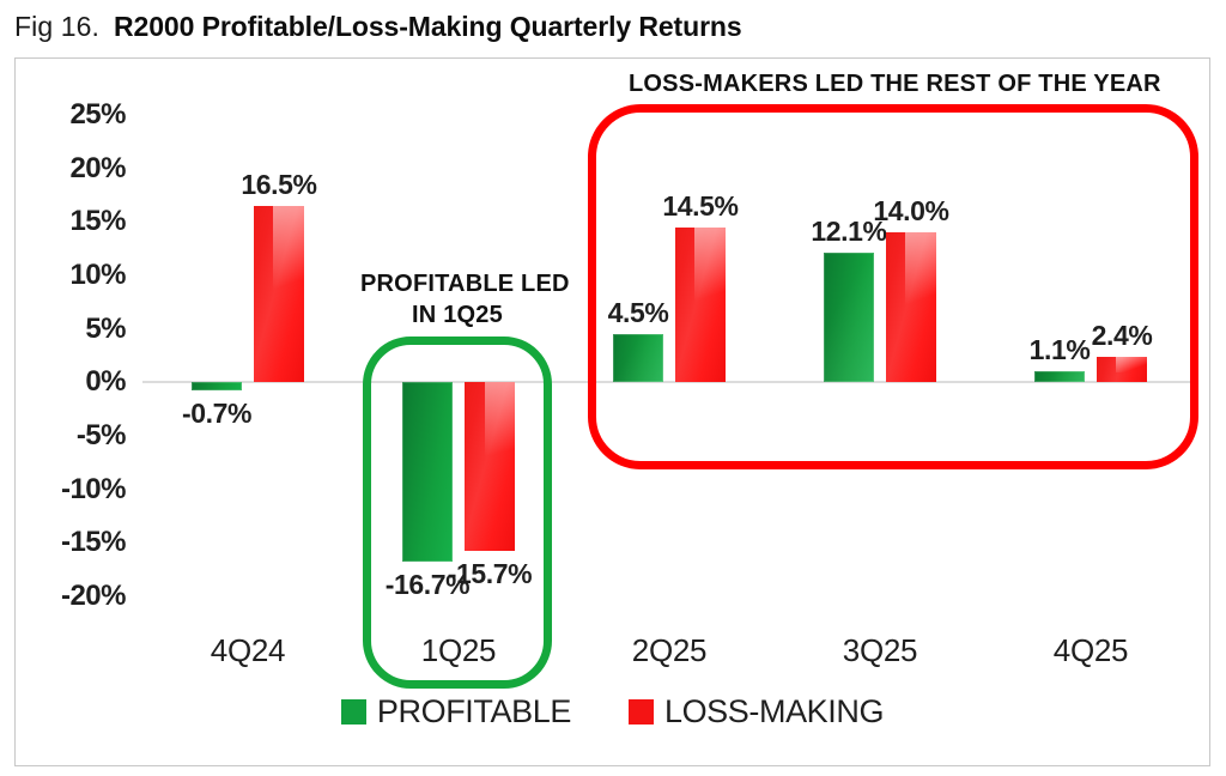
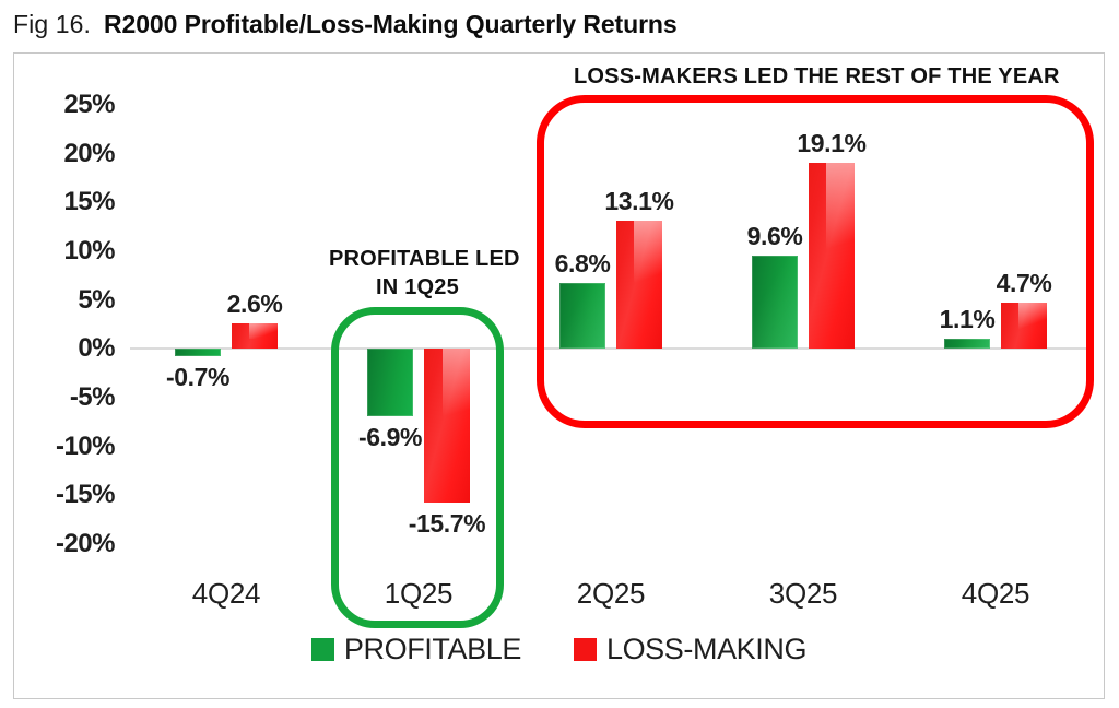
LOSS-MAKING/4Q24: 16.5% -> 2.6%
PROFITABLE/1Q25: -16.7% -> -6.9%
PROFITABLE/2Q25: 4.5% -> 6.8%
LOSS-MAKING/2Q25: 14.5% -> 13.1%
PROFITABLE/3Q25: 12.1% -> 9.6%
LOSS-MAKING/3Q25: 14.0% -> 19.1%
LOSS-MAKING/4Q25: 2.4% -> 4.7%
